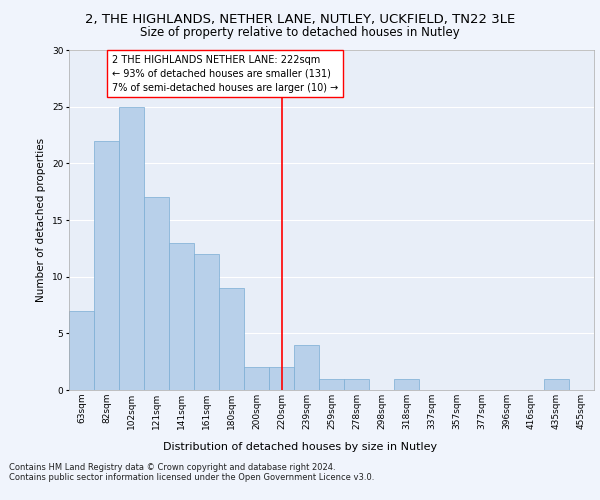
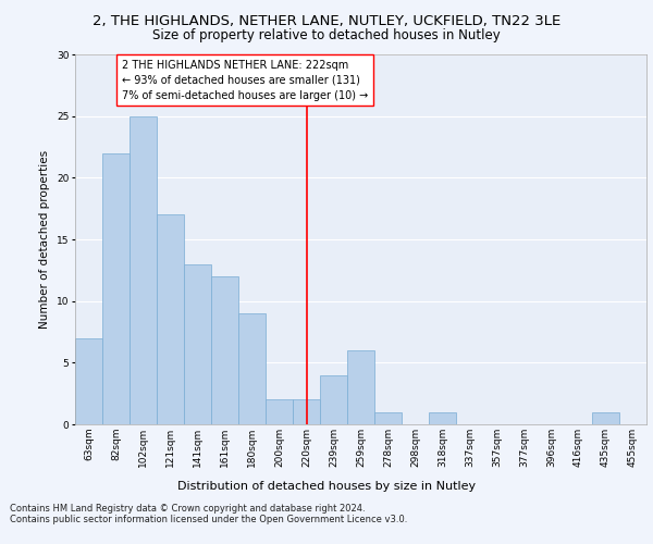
259sqm: 1 -> 6
